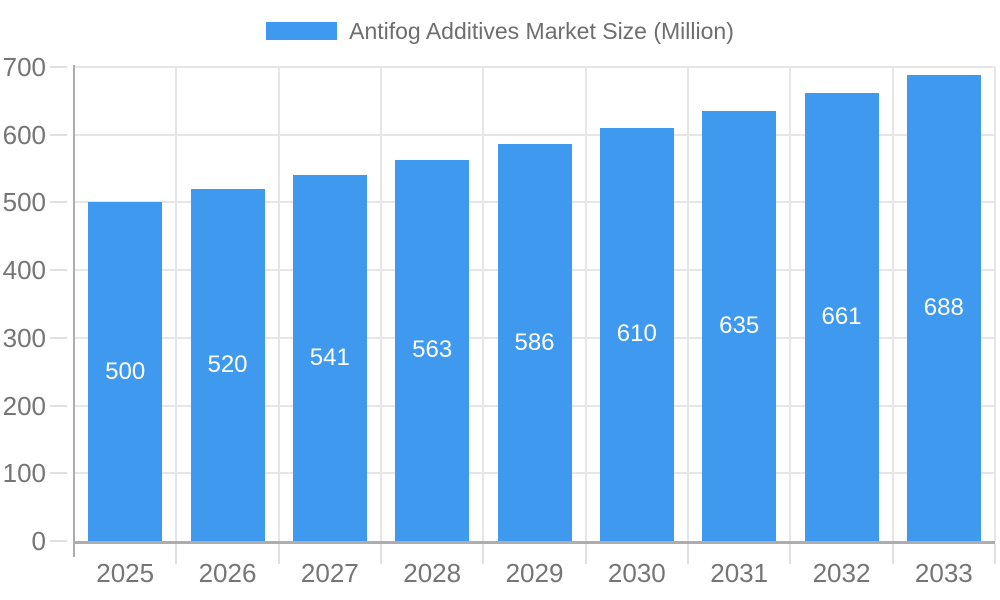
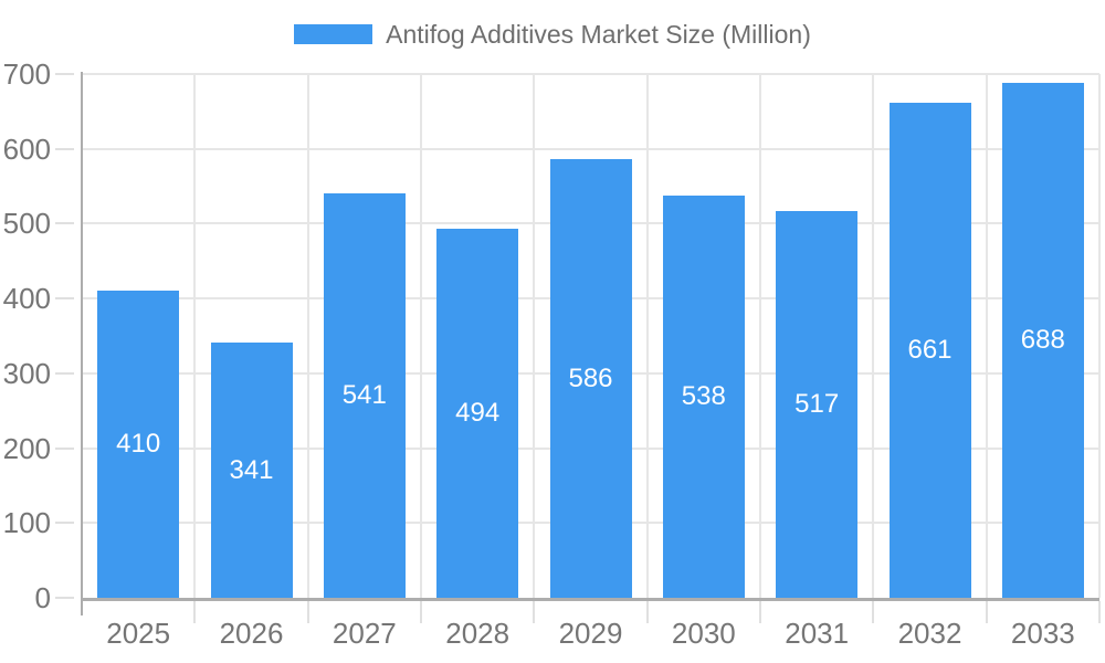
2025: 500 -> 410
2026: 520 -> 341
2028: 563 -> 494
2030: 610 -> 538
2031: 635 -> 517
